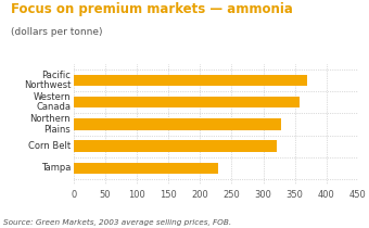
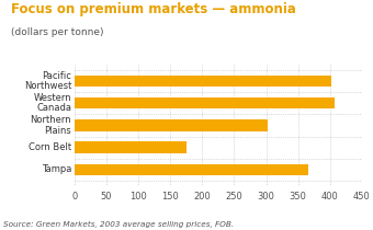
Pacific Northwest: 370 -> 402
Western Canada: 358 -> 408
Northern Plains: 328 -> 302
Corn Belt: 322 -> 176
Tampa: 228 -> 366
